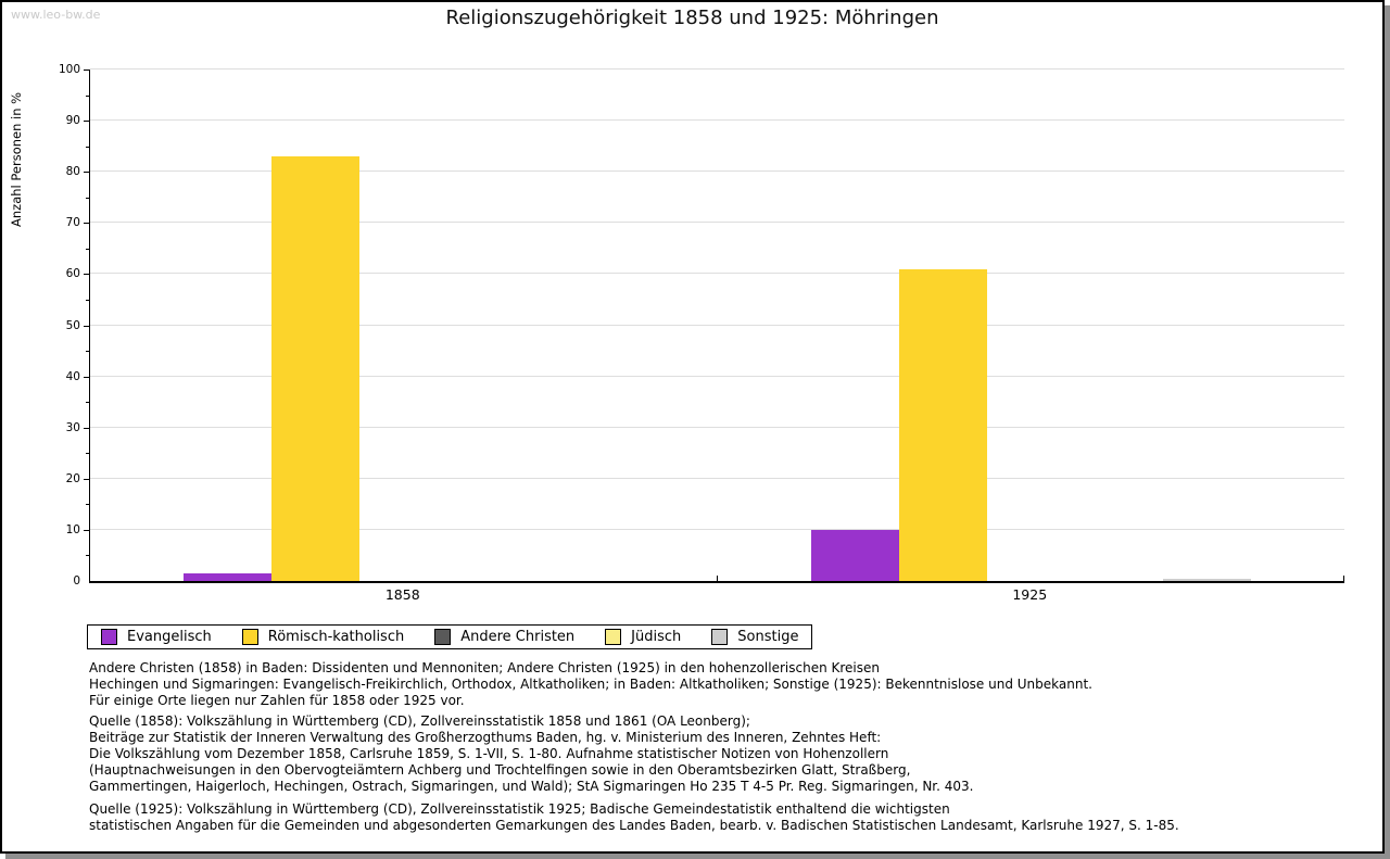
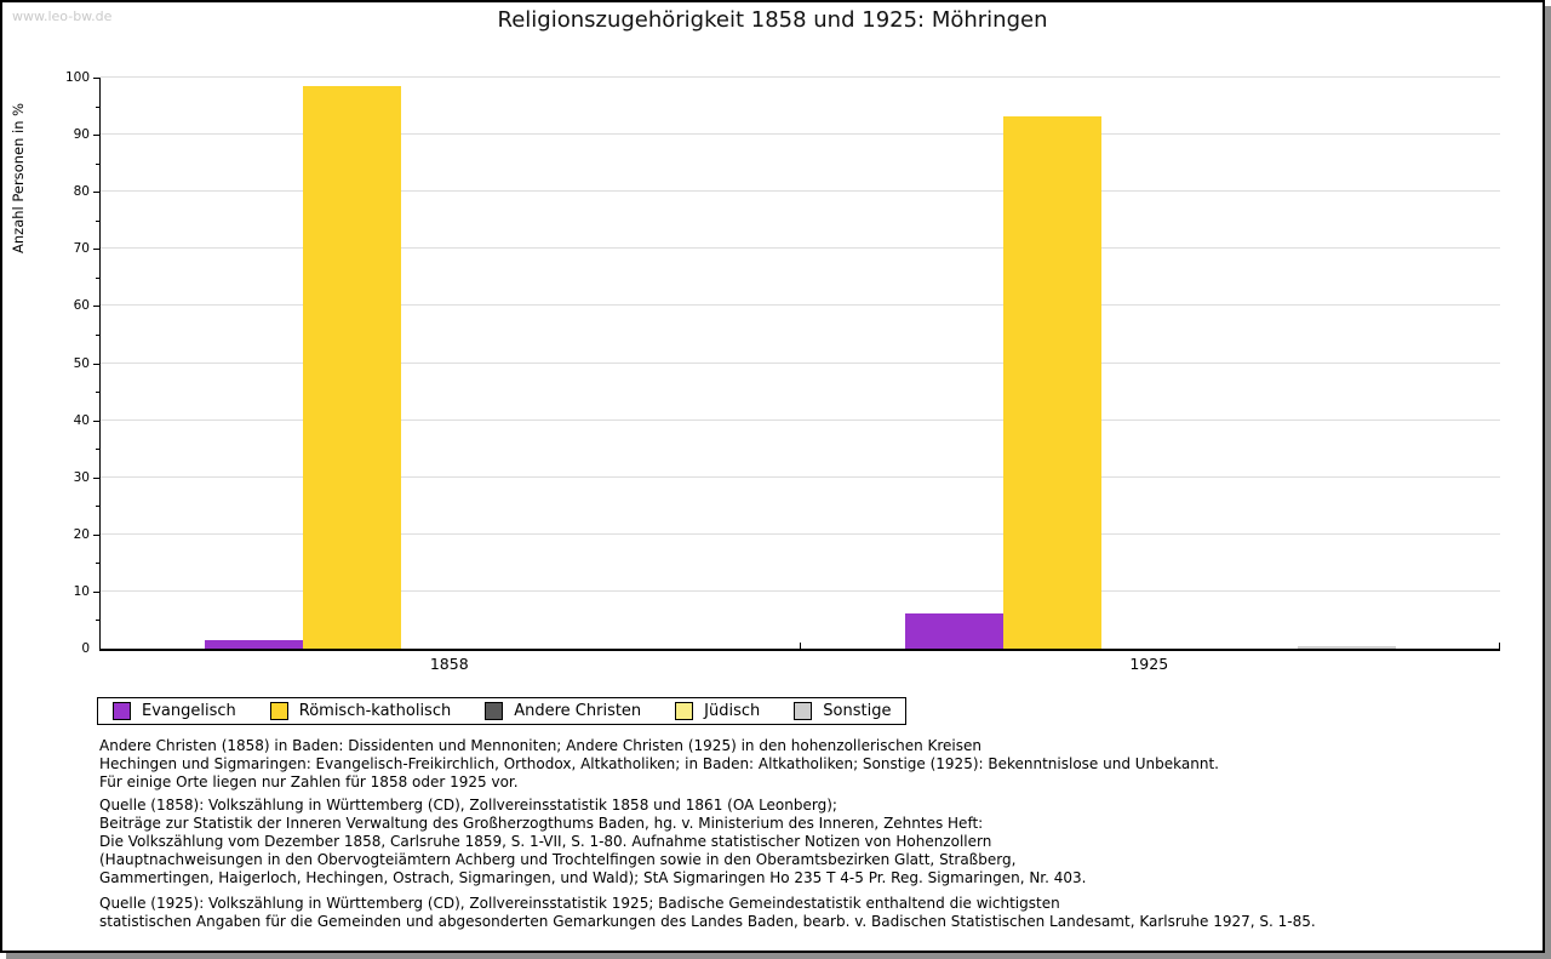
Römisch-katholisch/1858: 83 -> 99
Evangelisch/1925: 10 -> 6
Römisch-katholisch/1925: 61 -> 93
